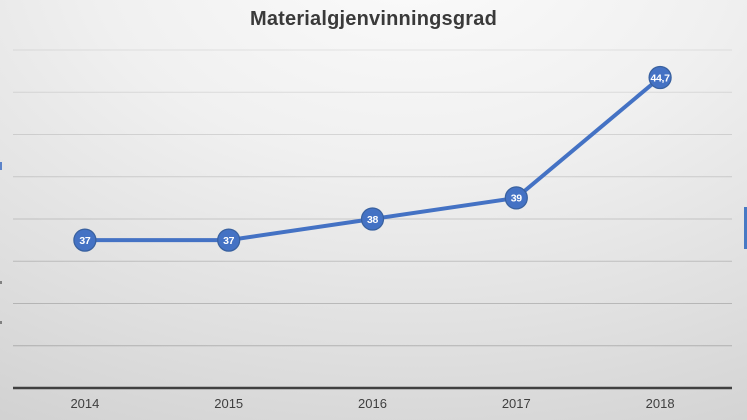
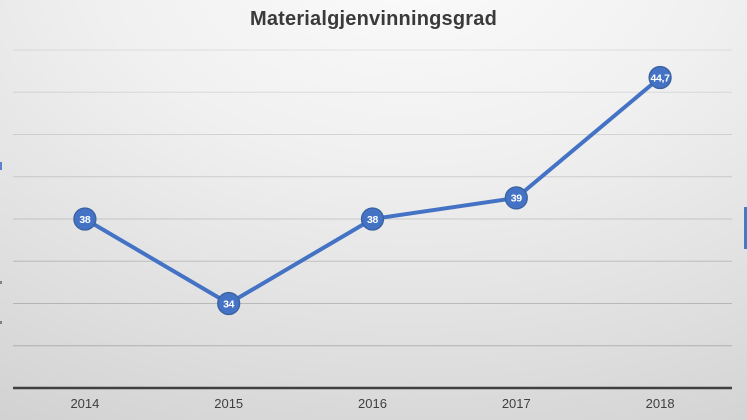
2014: 37 -> 38
2015: 37 -> 34
